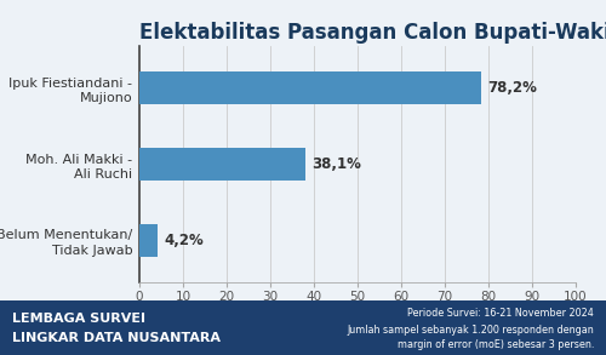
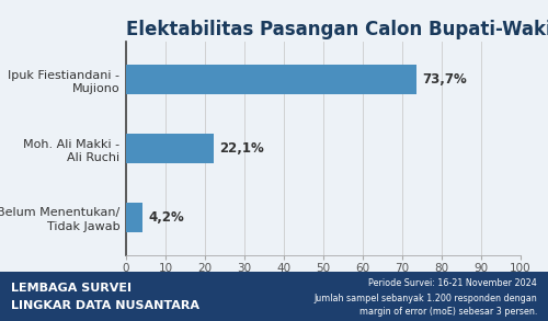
Ipuk Fiestiandani - Mujiono: 78,2% -> 73,7%
Moh. Ali Makki - Ali Ruchi: 38,1% -> 22,1%
